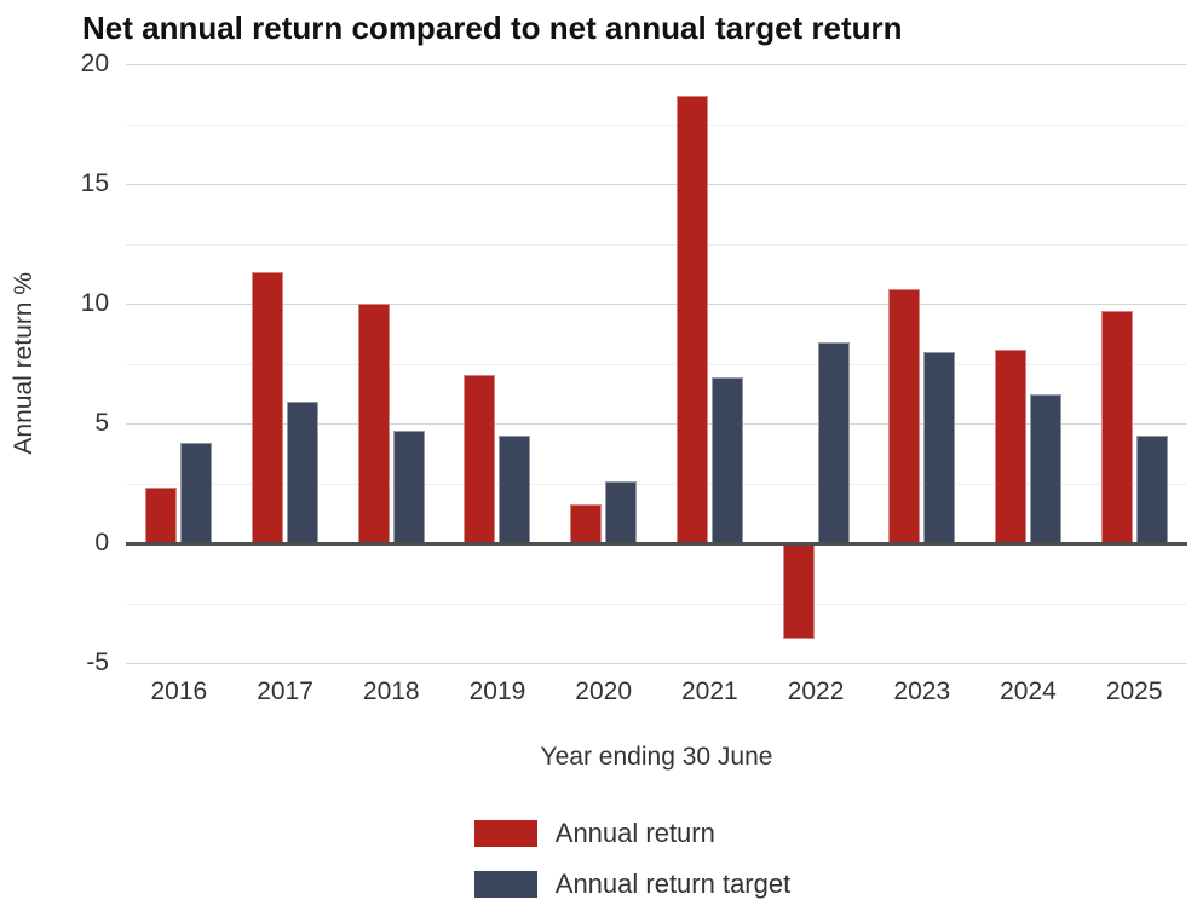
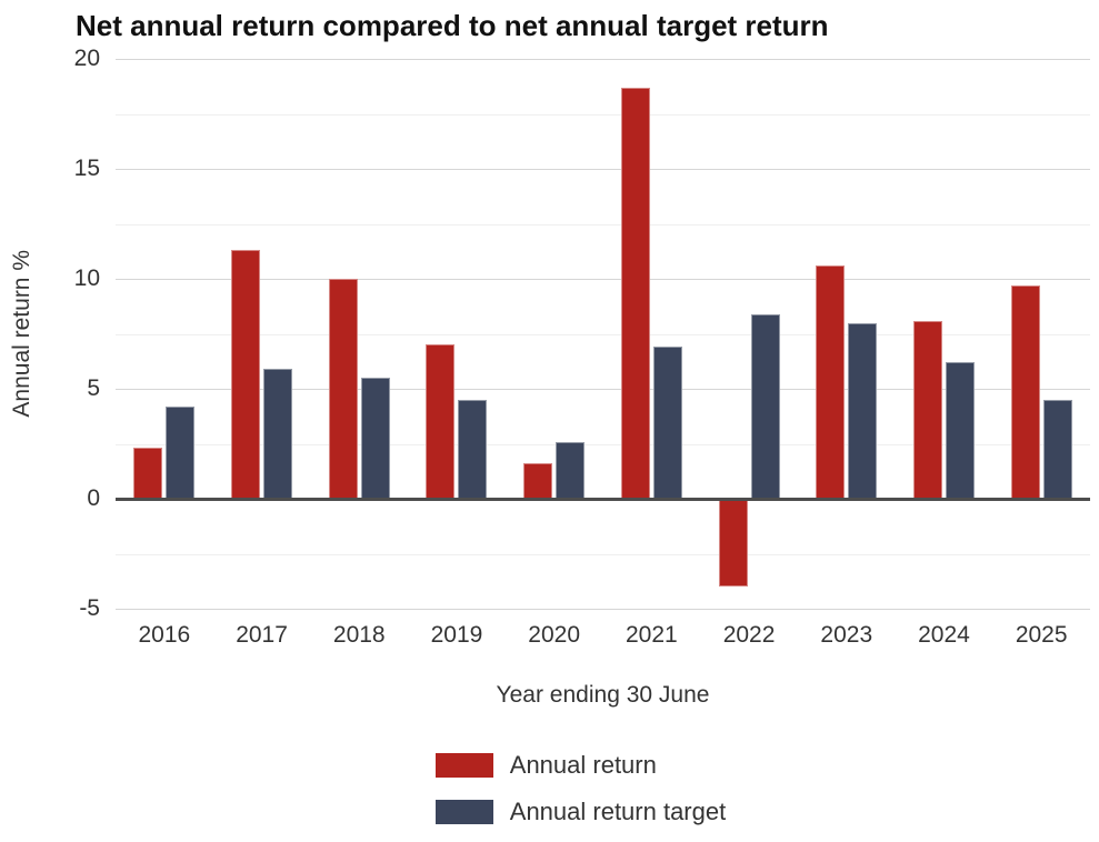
Annual return target/2018: 4.7 -> 5.5
